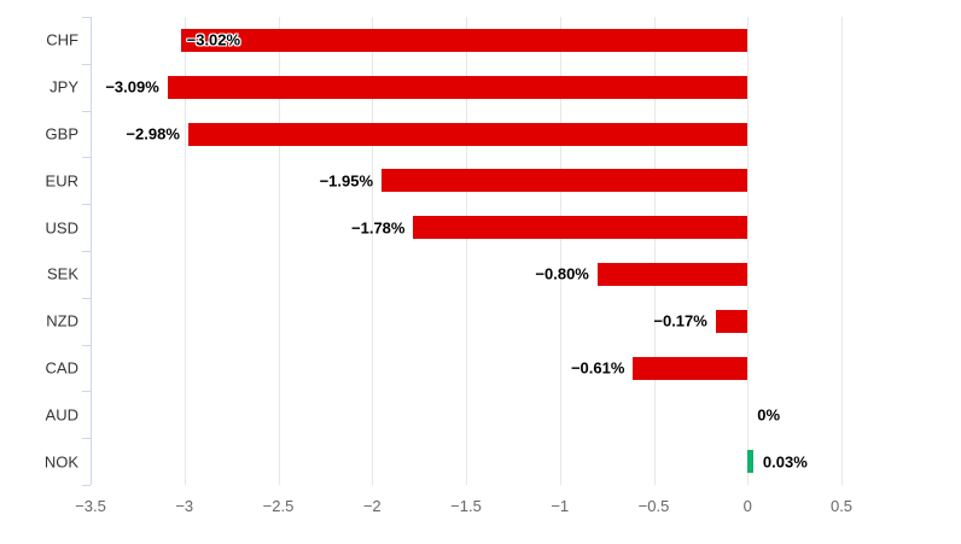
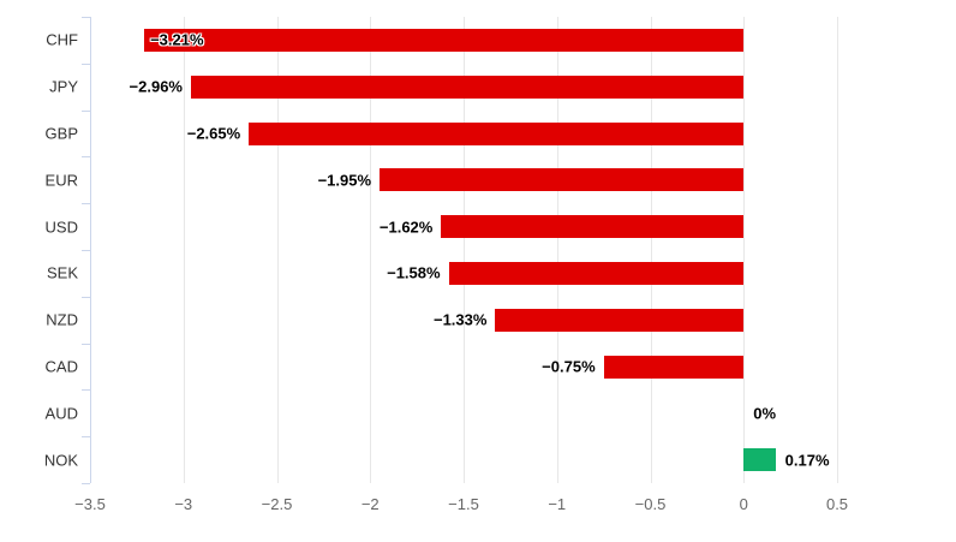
CHF: −3.02% -> −3.21%
JPY: −3.09% -> −2.96%
GBP: −2.98% -> −2.65%
USD: −1.78% -> −1.62%
SEK: −0.80% -> −1.58%
NZD: −0.17% -> −1.33%
CAD: −0.61% -> −0.75%
NOK: 0.03% -> 0.17%
